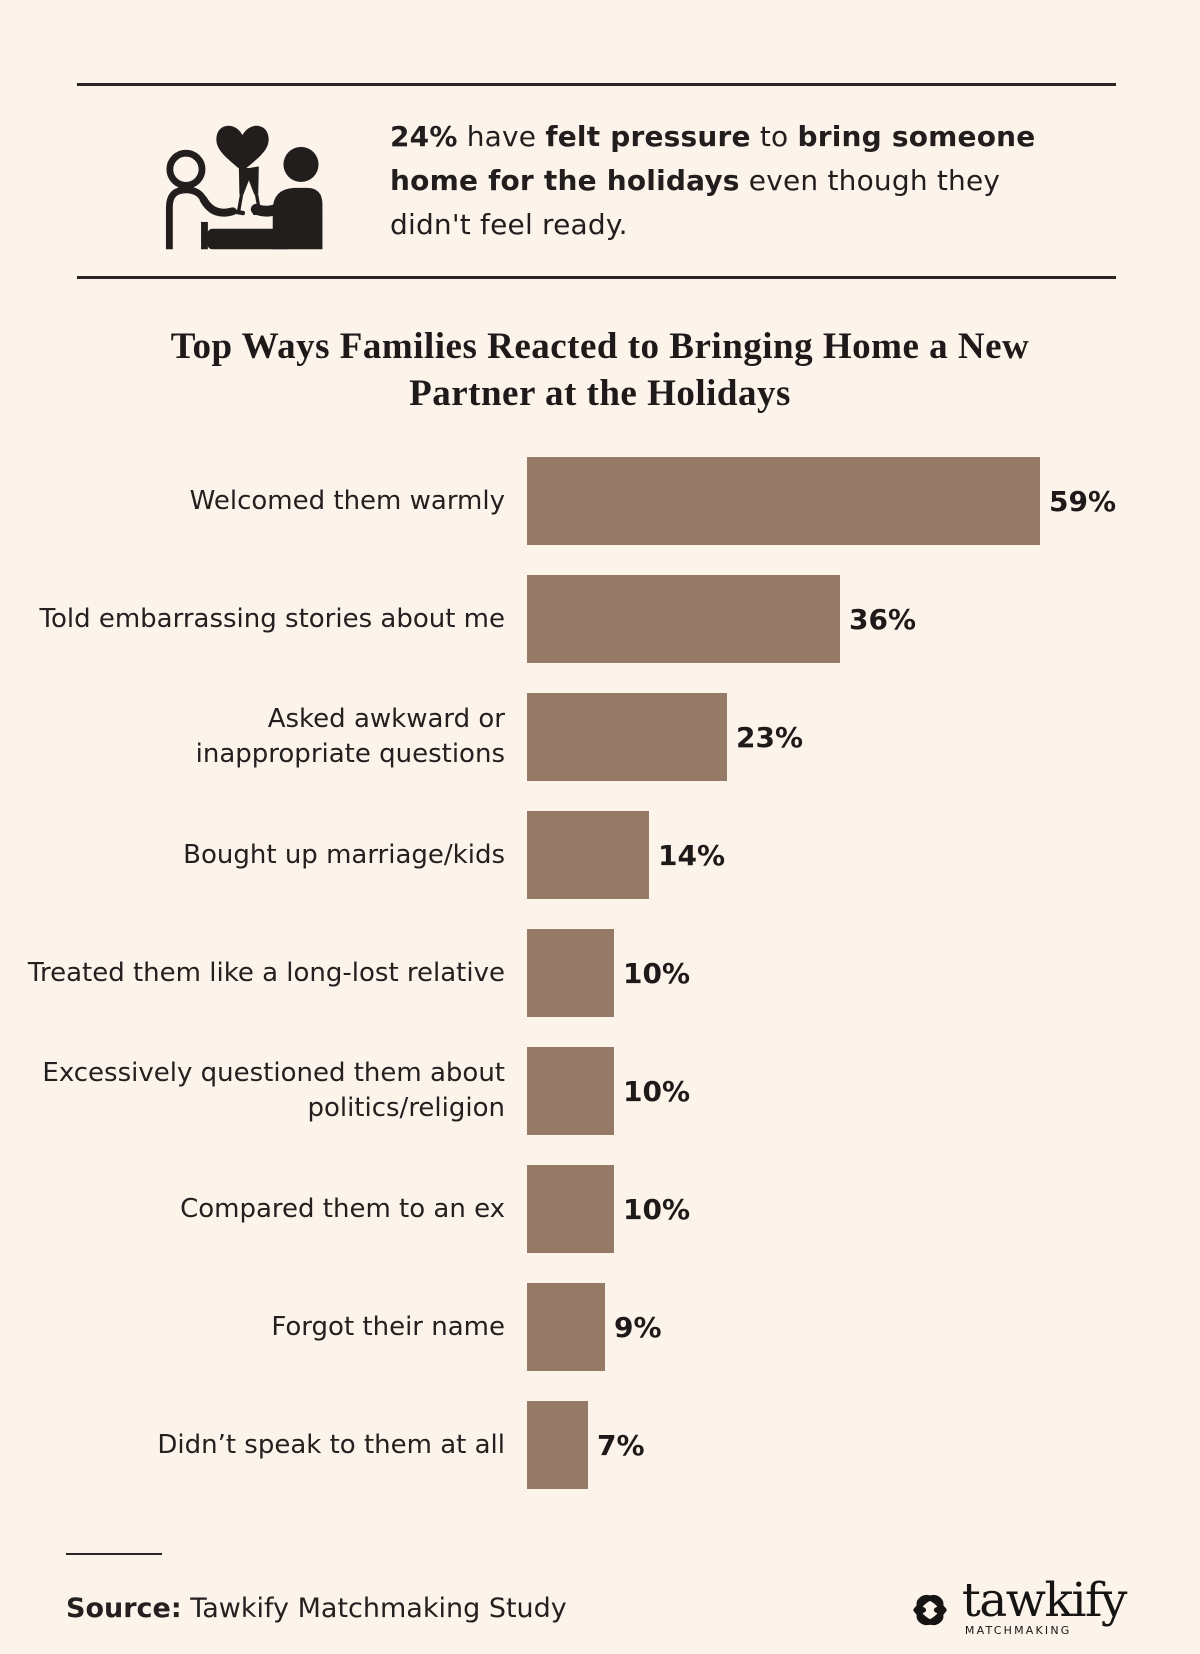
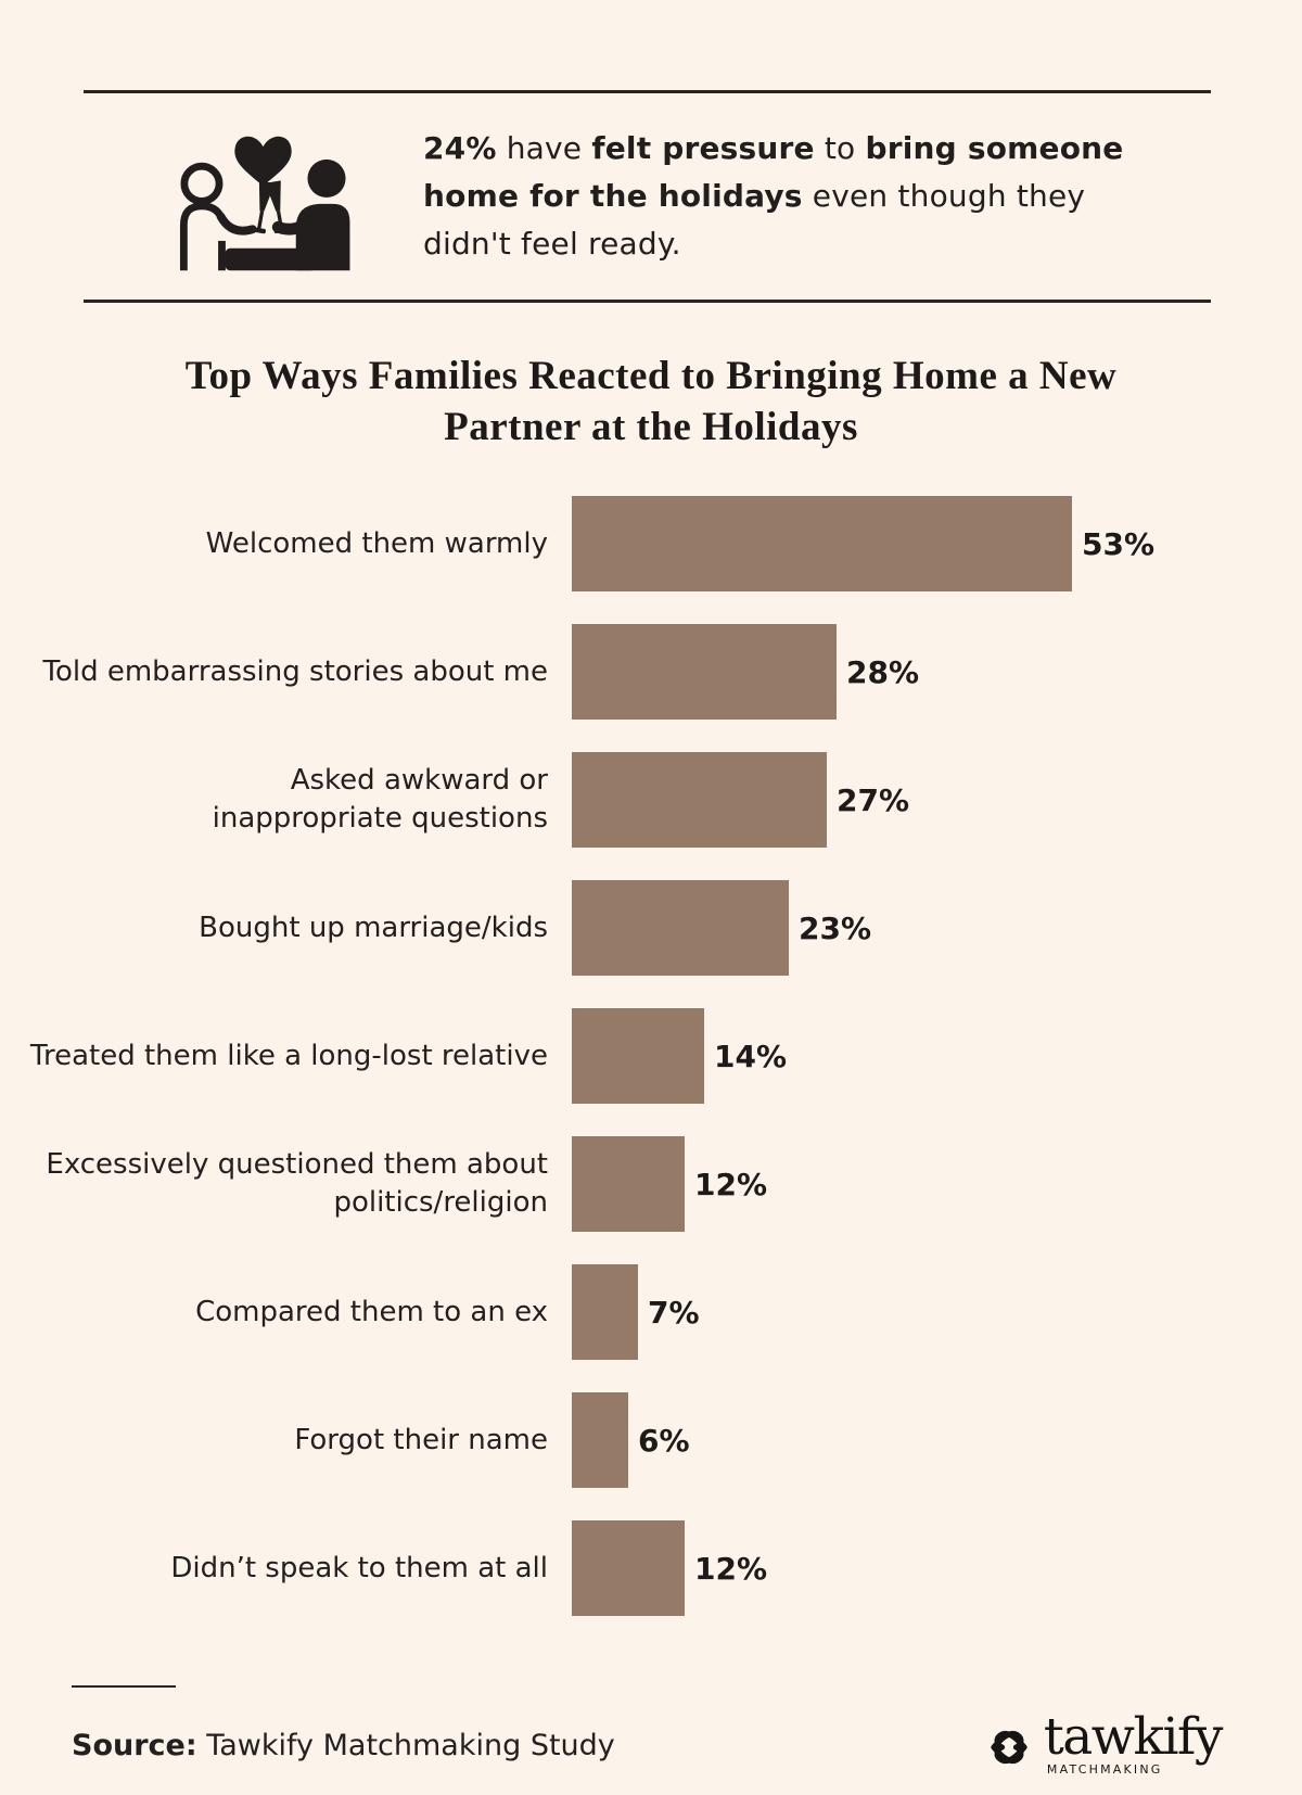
Welcomed them warmly: 59% -> 53%
Told embarrassing stories about me: 36% -> 28%
Asked awkward or inappropriate questions: 23% -> 27%
Bought up marriage/kids: 14% -> 23%
Treated them like a long-lost relative: 10% -> 14%
Excessively questioned them about politics/religion: 10% -> 12%
Compared them to an ex: 10% -> 7%
Forgot their name: 9% -> 6%
Didn’t speak to them at all: 7% -> 12%
